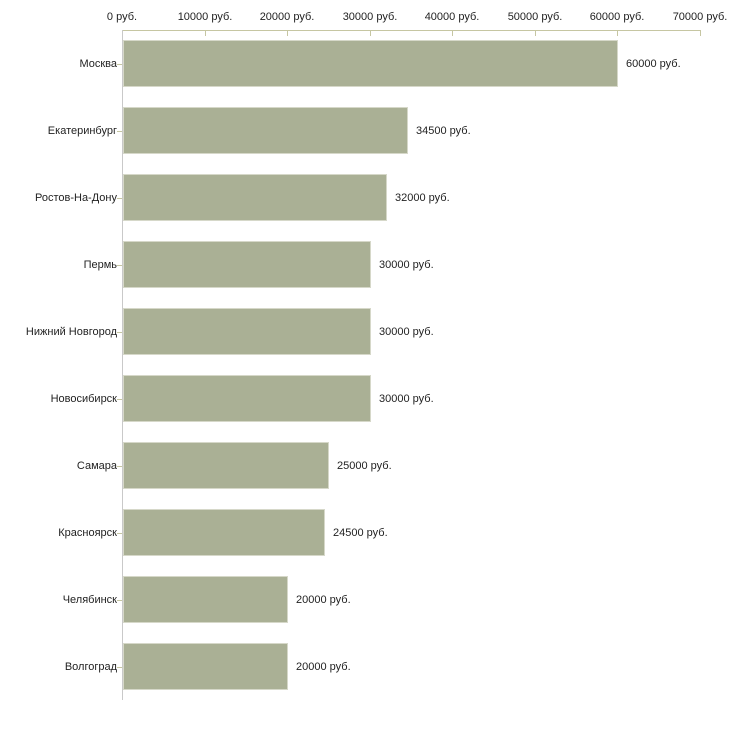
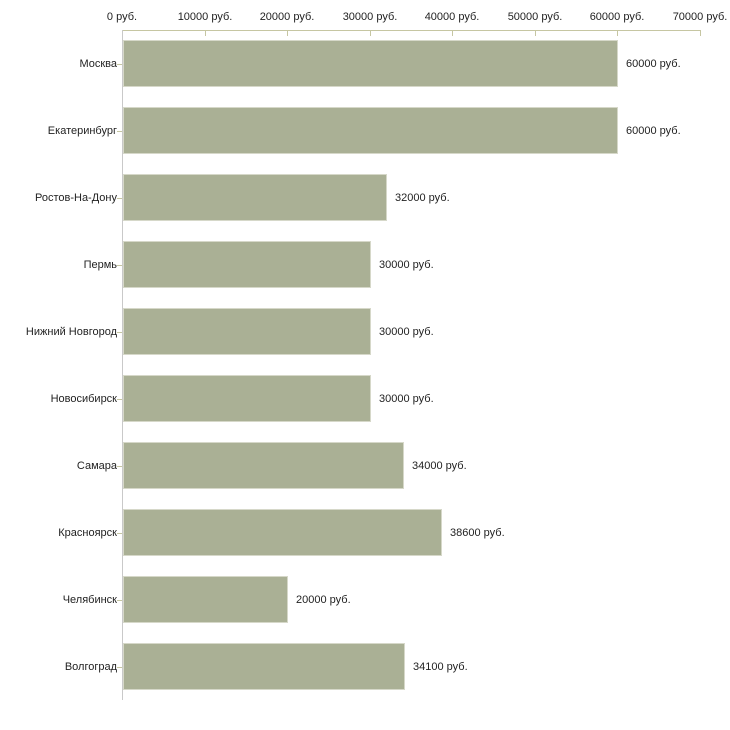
Екатеринбург: 34500 -> 60000
Самара: 25000 -> 34000
Красноярск: 24500 -> 38600
Волгоград: 20000 -> 34100
